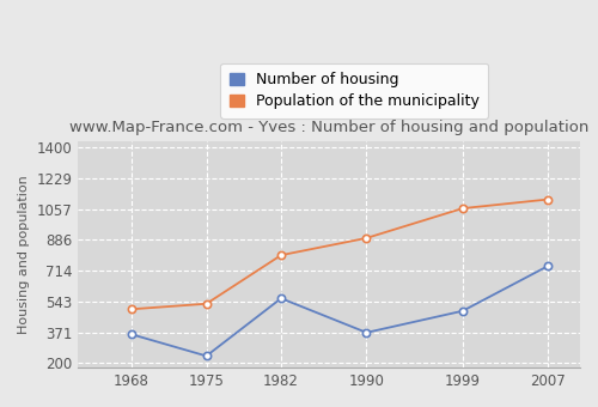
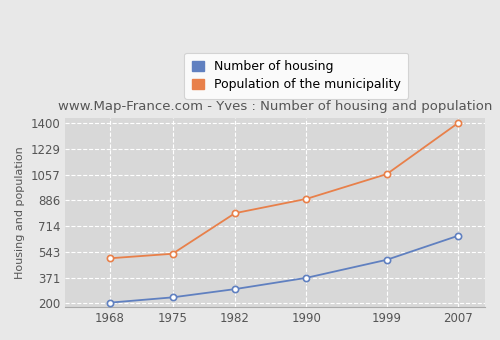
Number of housing/1968: 360 -> 200
Number of housing/1982: 560 -> 300
Number of housing/2007: 740 -> 650
Population of the municipality/2007: 1110 -> 1400
